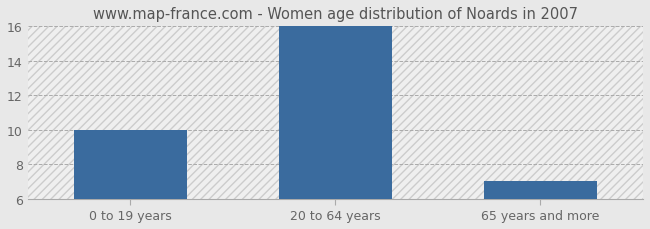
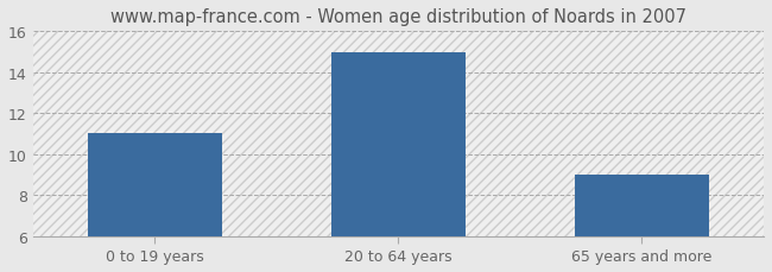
0 to 19 years: 10 -> 11
20 to 64 years: 16 -> 15
65 years and more: 7 -> 9
